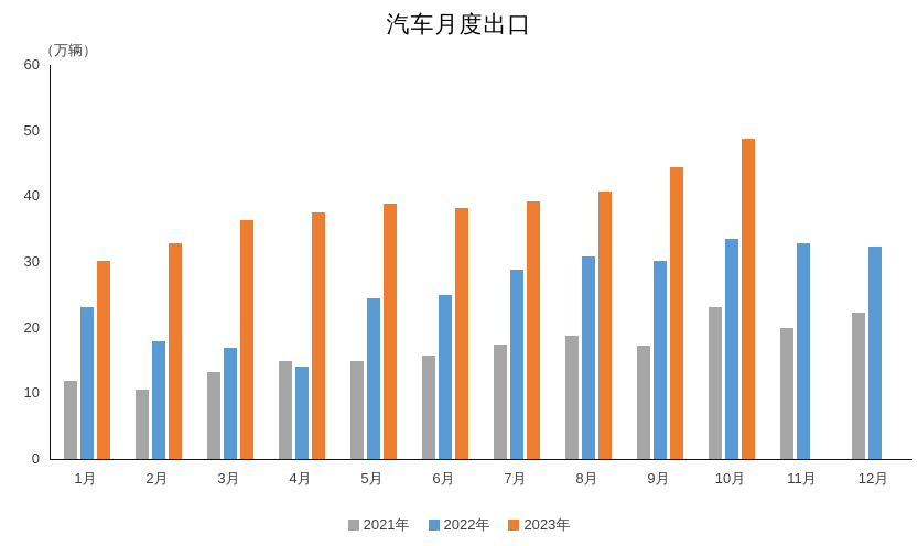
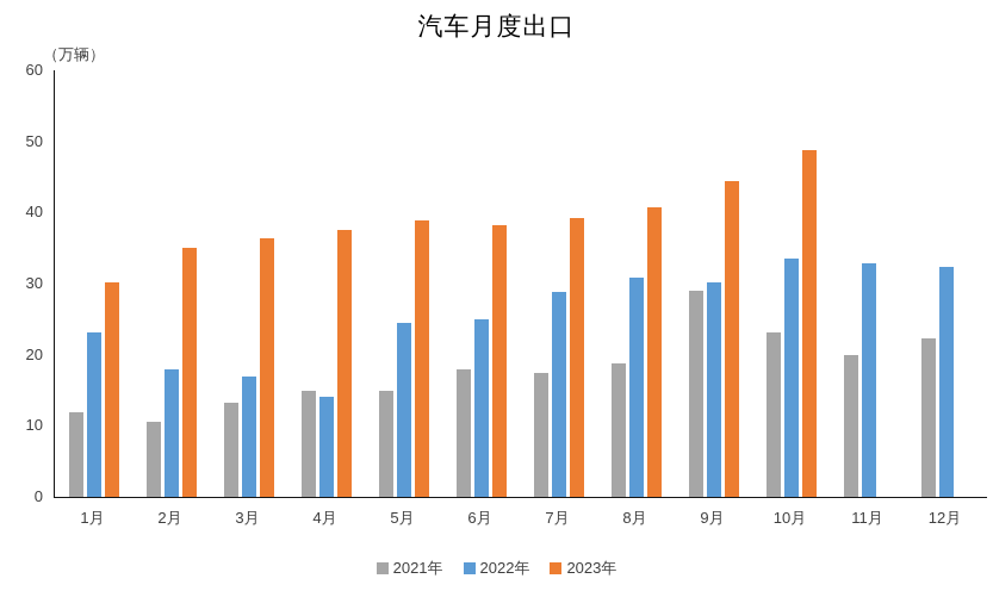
2023年/2月: 33 -> 35
2021年/6月: 16 -> 18
2021年/9月: 17 -> 29
